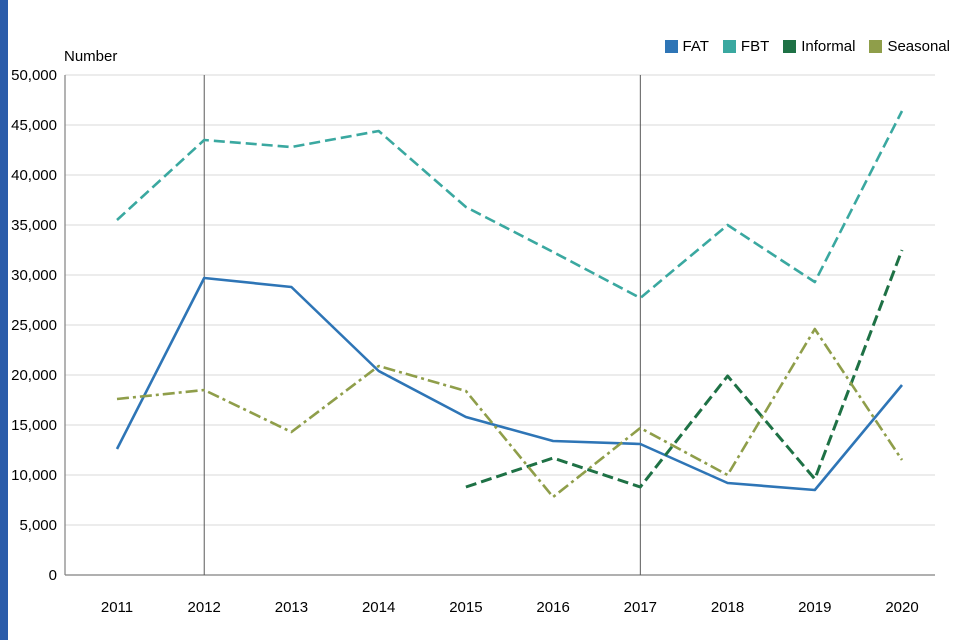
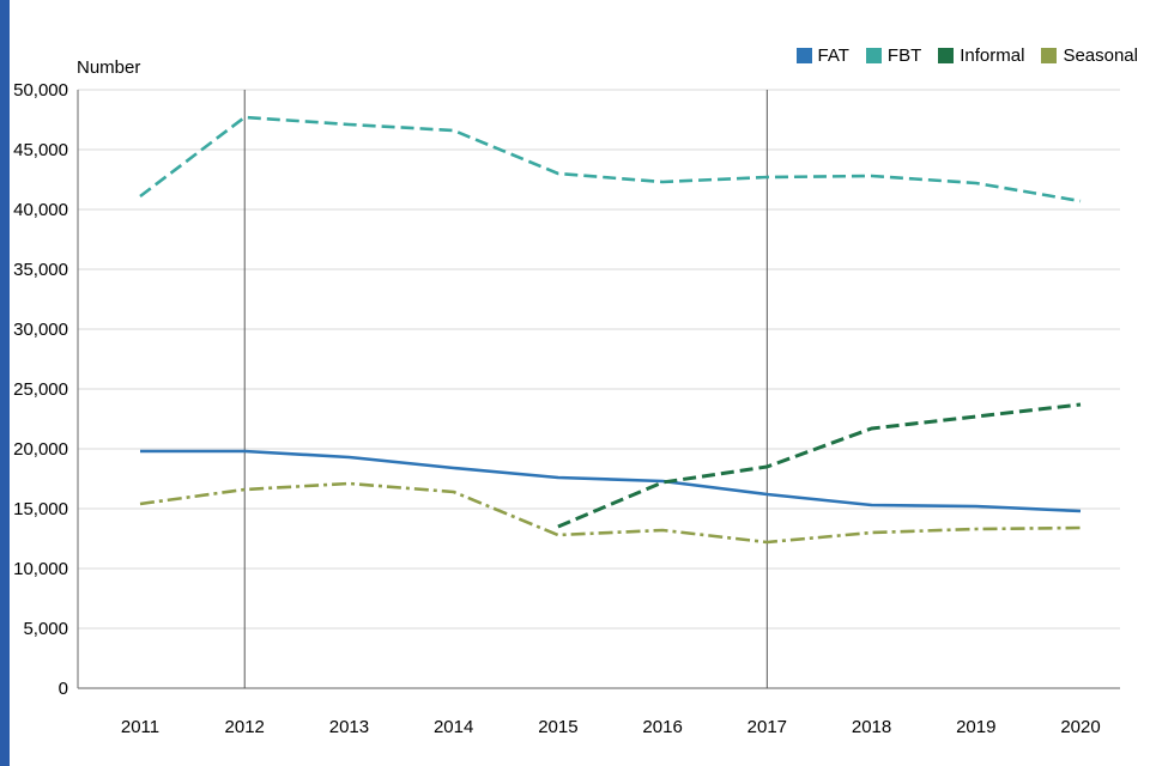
FAT/2011: 12600 -> 19800
FBT/2011: 35500 -> 41100
Seasonal/2011: 17600 -> 15400
FAT/2012: 29700 -> 19800
FBT/2012: 43500 -> 47700
Seasonal/2012: 18500 -> 16600
FAT/2013: 28800 -> 19300
FBT/2013: 42800 -> 47100
Seasonal/2013: 14300 -> 17100
FAT/2014: 20400 -> 18400
FBT/2014: 44400 -> 46600
Seasonal/2014: 20900 -> 16400
FAT/2015: 15800 -> 17600
FBT/2015: 36800 -> 43000
Informal/2015: 8800 -> 13500
Seasonal/2015: 18400 -> 12800
FAT/2016: 13400 -> 17300
FBT/2016: 32300 -> 42300
Informal/2016: 11700 -> 17200
Seasonal/2016: 7800 -> 13200
FAT/2017: 13100 -> 16200
FBT/2017: 27700 -> 42700
Informal/2017: 8800 -> 18500
Seasonal/2017: 14700 -> 12200
FAT/2018: 9200 -> 15300
FBT/2018: 35000 -> 42800
Informal/2018: 19900 -> 21700
Seasonal/2018: 10000 -> 13000
FAT/2019: 8500 -> 15200
FBT/2019: 29300 -> 42200
Informal/2019: 9600 -> 22700
Seasonal/2019: 24600 -> 13300
FAT/2020: 19000 -> 14800
FBT/2020: 46400 -> 40700
Informal/2020: 32500 -> 23700
Seasonal/2020: 11500 -> 13400
